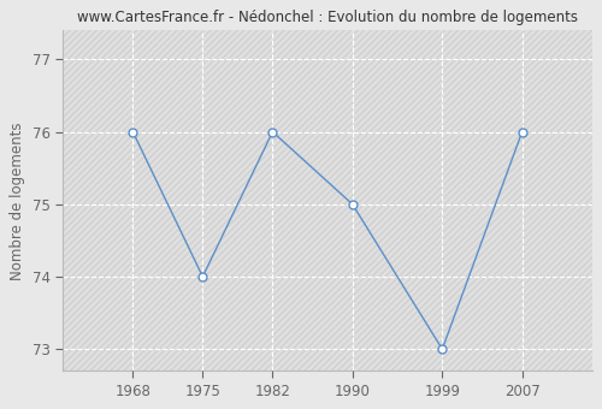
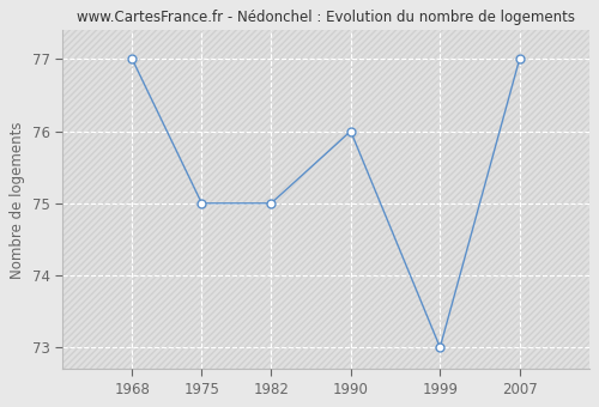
1968: 76 -> 77
1975: 74 -> 75
1982: 76 -> 75
1990: 75 -> 76
2007: 76 -> 77
